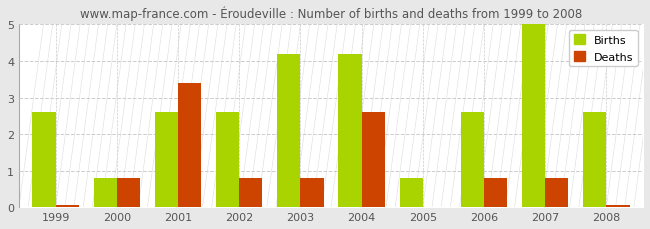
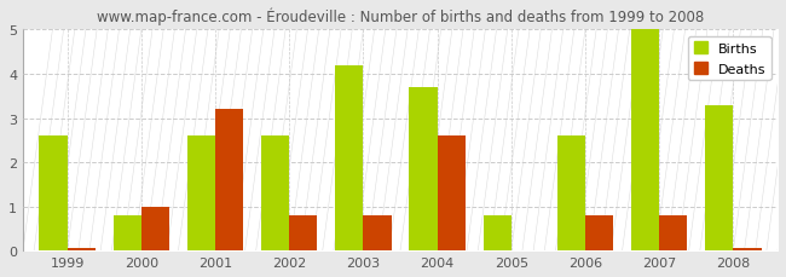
Deaths/2000: 0.80 -> 1.00
Deaths/2001: 3.40 -> 3.20
Births/2004: 4.2 -> 3.7
Births/2008: 2.6 -> 3.3
